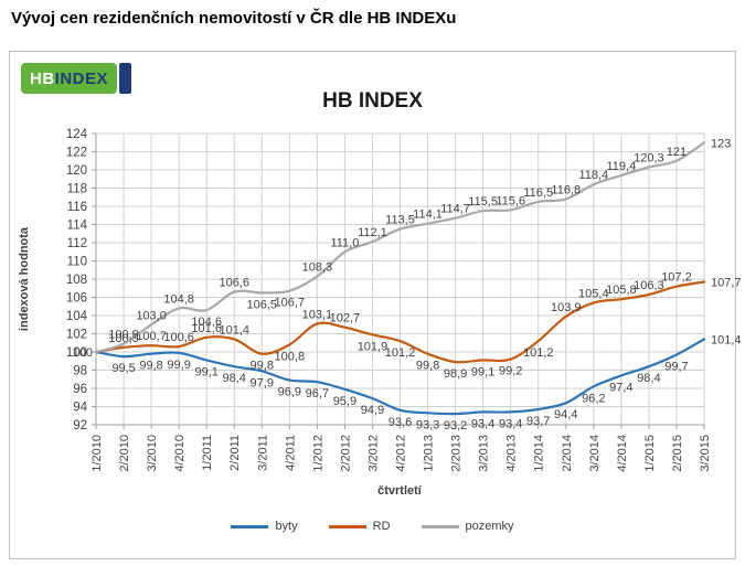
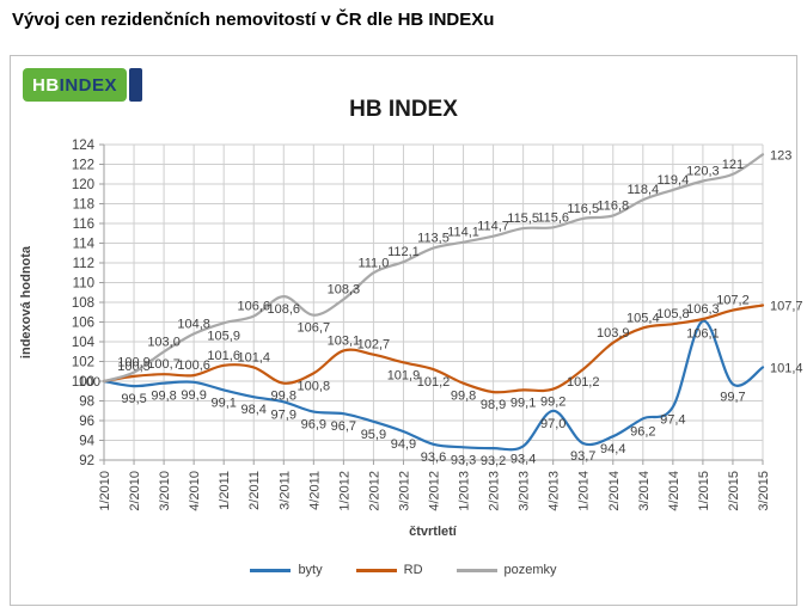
pozemky/1/2011: 104,6 -> 105,9
pozemky/3/2011: 106,5 -> 108,6
byty/4/2013: 93,4 -> 97,0
byty/1/2015: 98,4 -> 106,1
